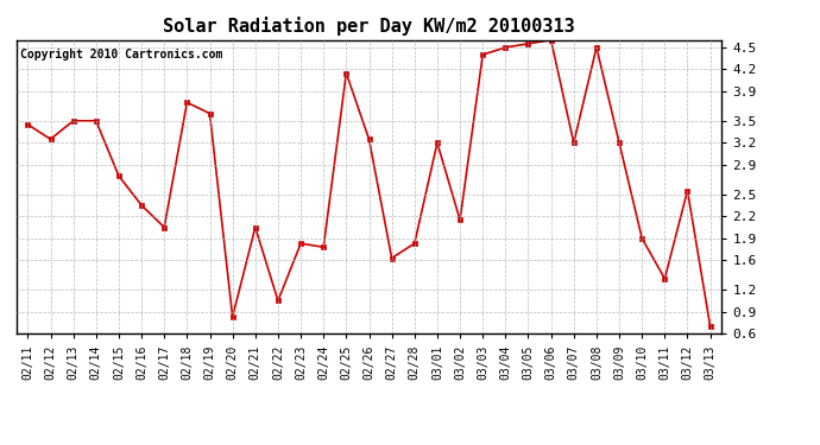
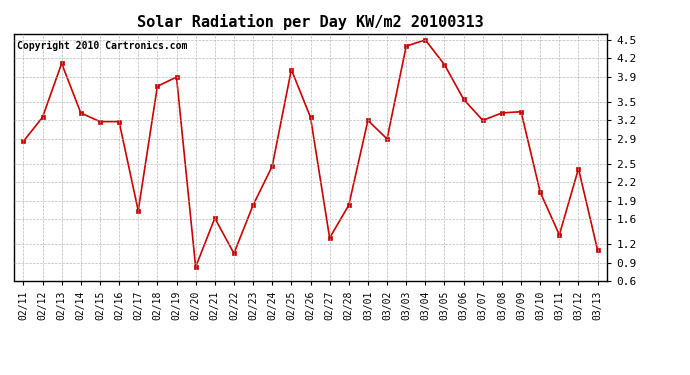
02/11: 3.45 -> 2.86
02/13: 3.50 -> 4.12
02/14: 3.50 -> 3.32
02/15: 2.75 -> 3.18
02/16: 2.35 -> 3.18
02/17: 2.05 -> 1.74
02/19: 3.60 -> 3.90
02/21: 2.05 -> 1.62
02/24: 1.78 -> 2.46
02/25: 4.15 -> 4.02
02/27: 1.63 -> 1.30
03/02: 2.15 -> 2.90
03/05: 4.55 -> 4.10
03/06: 4.60 -> 3.54
03/08: 4.50 -> 3.32
03/09: 3.20 -> 3.34
03/10: 1.90 -> 2.04
03/12: 2.55 -> 2.42
03/13: 0.70 -> 1.10
